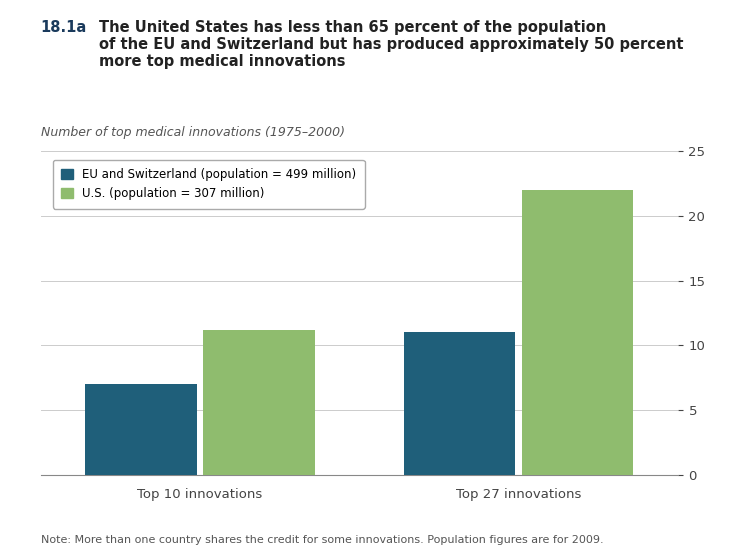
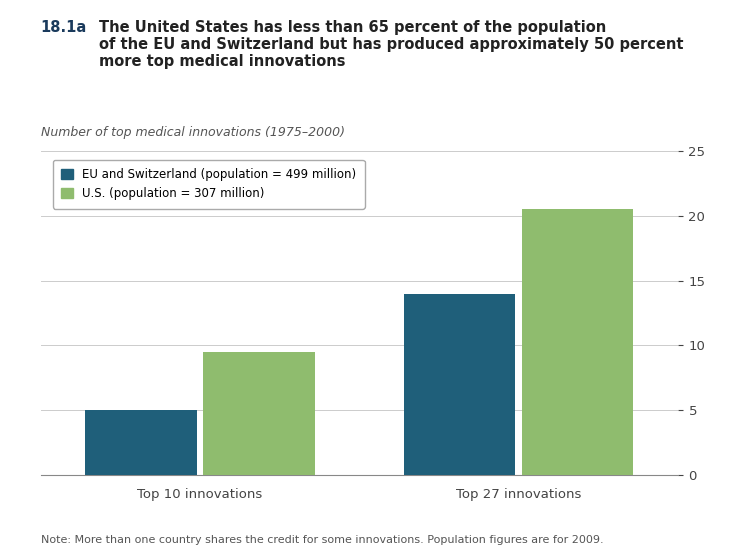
EU and Switzerland (population = 499 million)/Top 10 innovations: 7 -> 5
U.S. (population = 307 million)/Top 10 innovations: 11.2 -> 9.5
EU and Switzerland (population = 499 million)/Top 27 innovations: 11 -> 14
U.S. (population = 307 million)/Top 27 innovations: 22.0 -> 20.5
